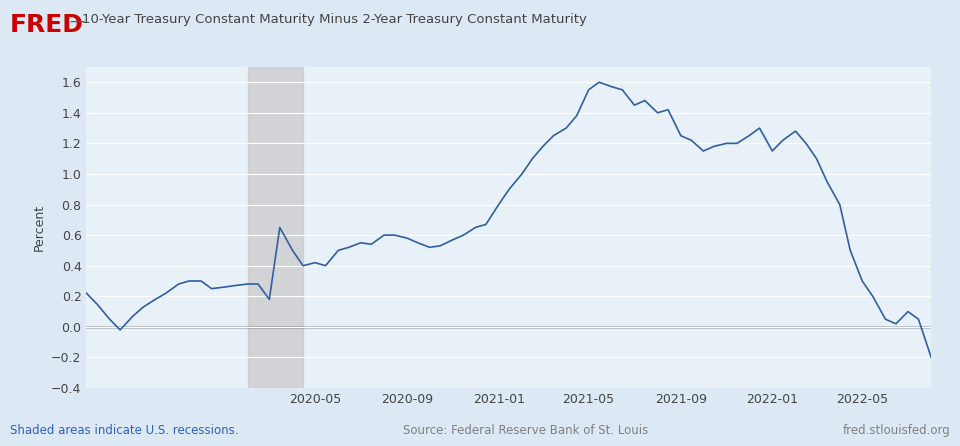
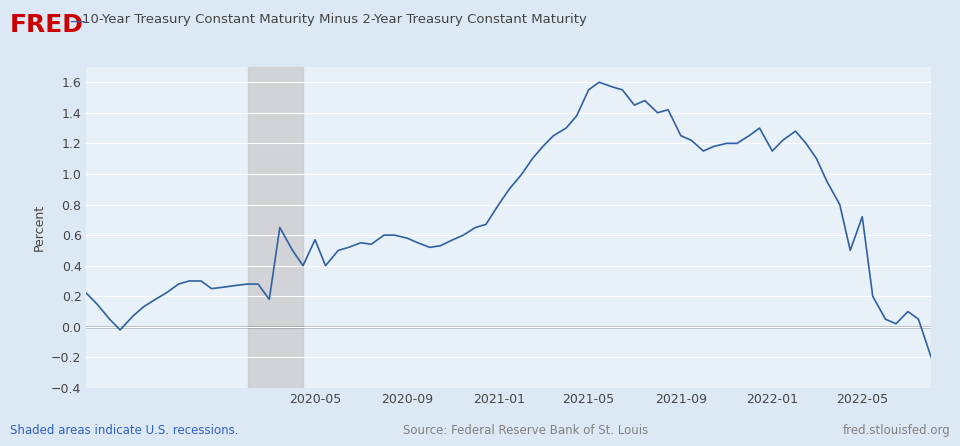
2020-05: 0.42 -> 0.57
2022-05: 0.30 -> 0.72
